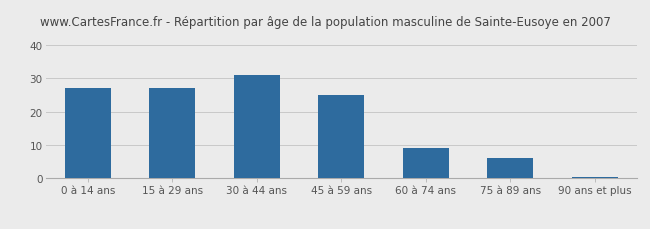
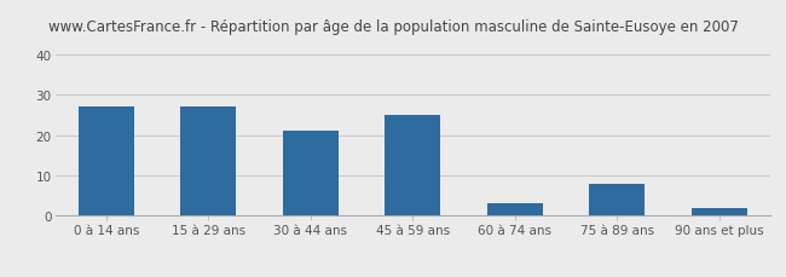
30 à 44 ans: 31.0 -> 21.0
60 à 74 ans: 9.0 -> 3.0
75 à 89 ans: 6.0 -> 8.0
90 ans et plus: 0.5 -> 2.0
